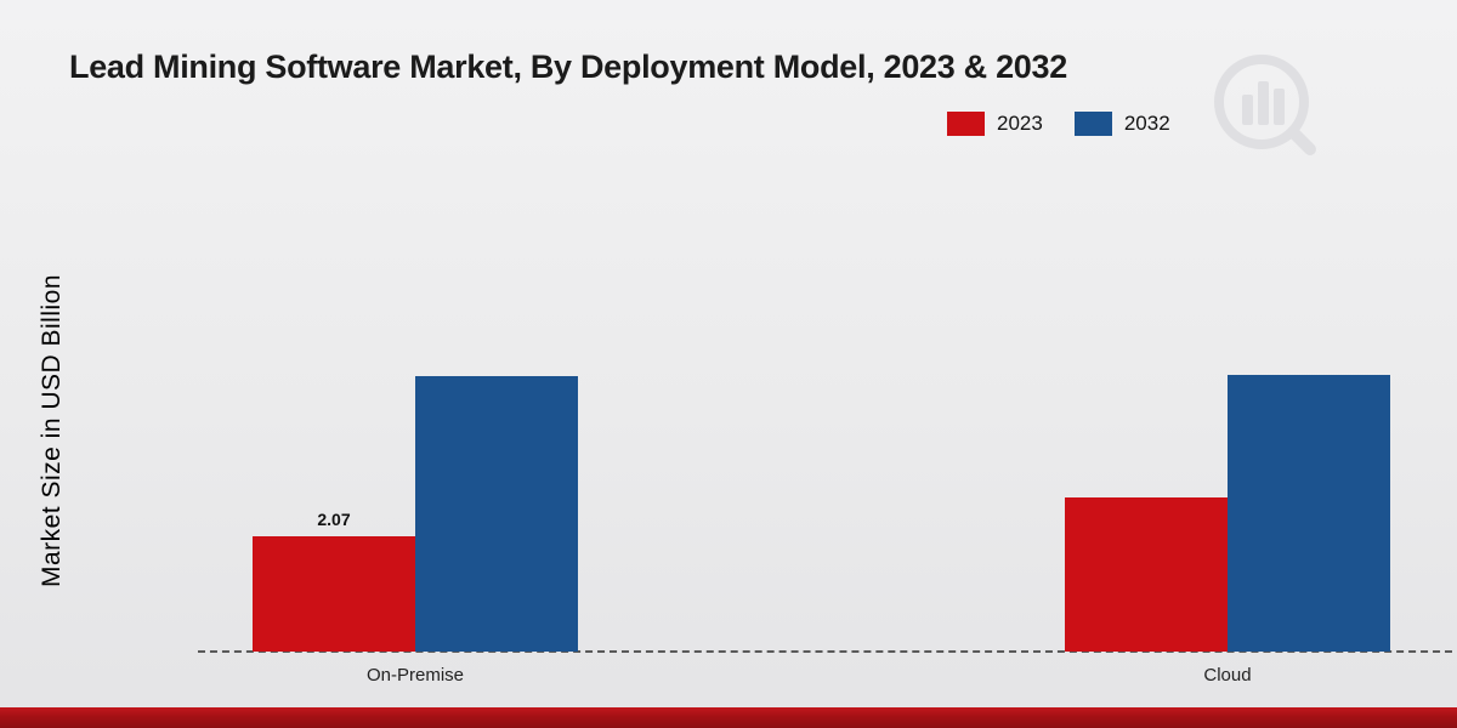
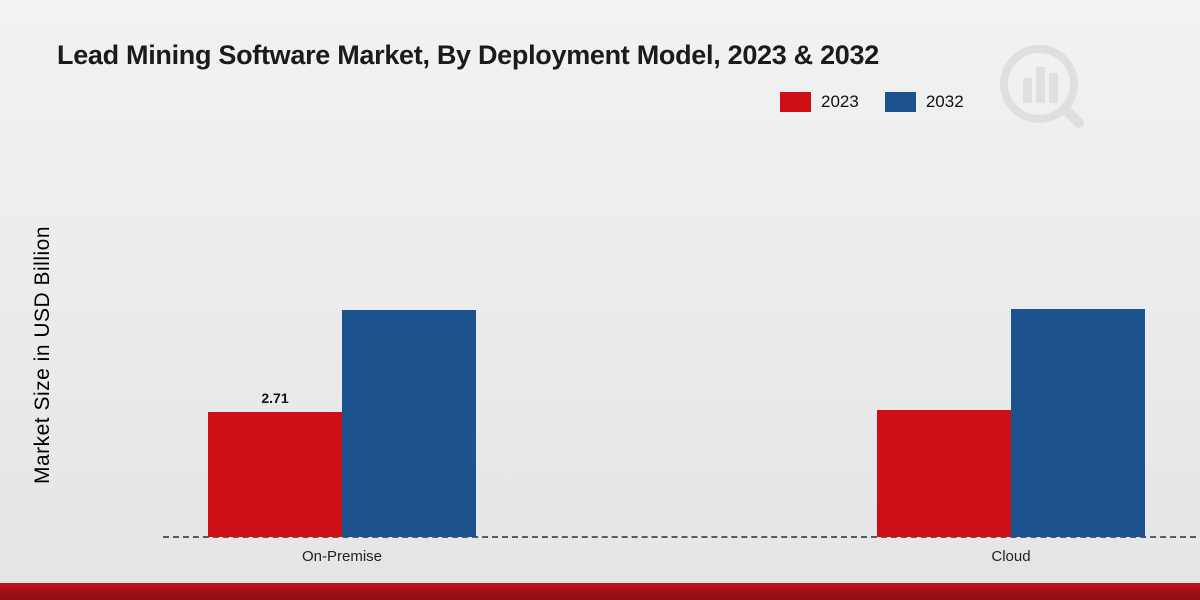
2023/On-Premise: 2.07 -> 2.71
